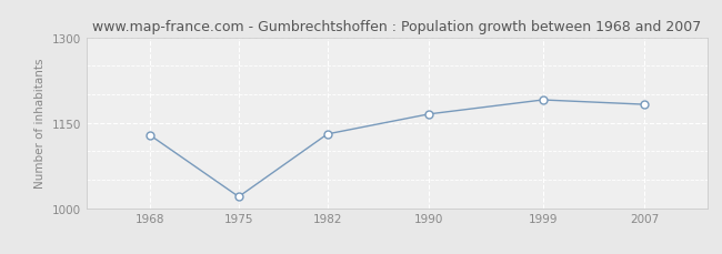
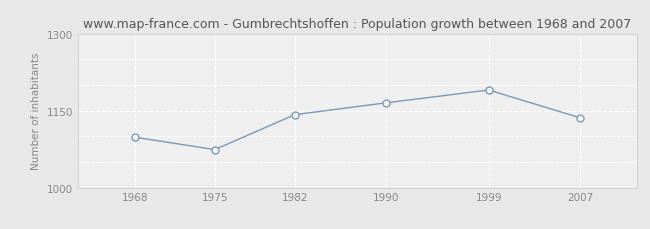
1968: 1128 -> 1098
1975: 1020 -> 1074
1982: 1130 -> 1142
2007: 1182 -> 1136
